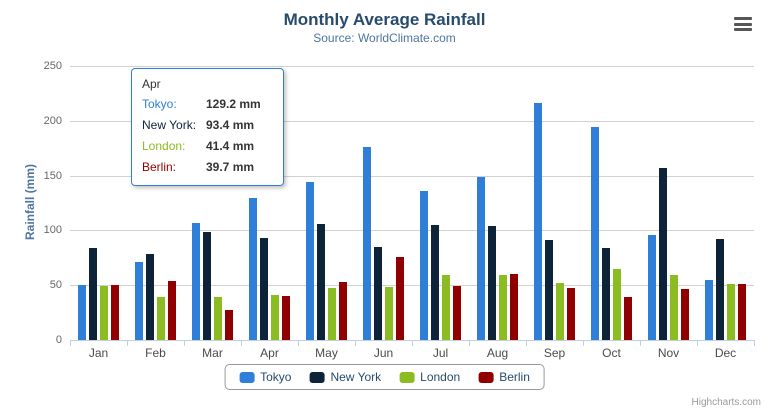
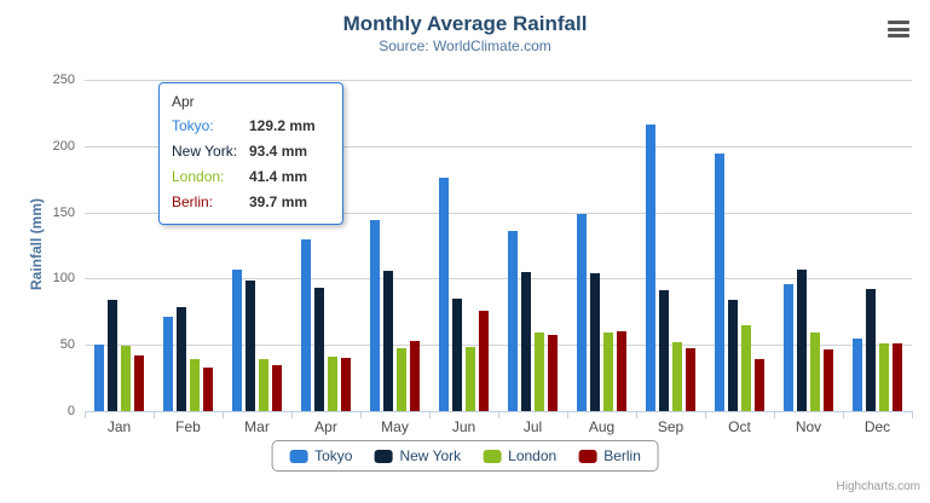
Berlin/Jan: 50 -> 42
Berlin/Feb: 54 -> 33
Berlin/Mar: 27 -> 34
Berlin/Jul: 49 -> 57
New York/Nov: 157 -> 107
